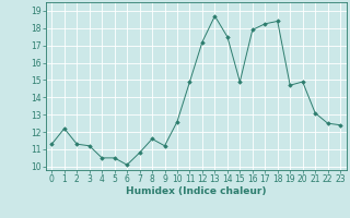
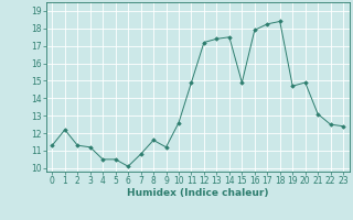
13: 18.7 -> 17.4
